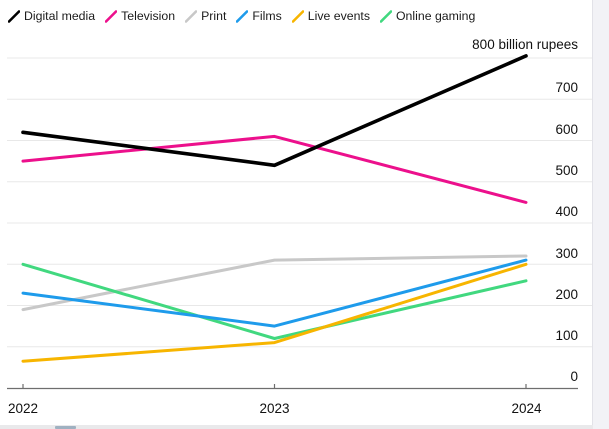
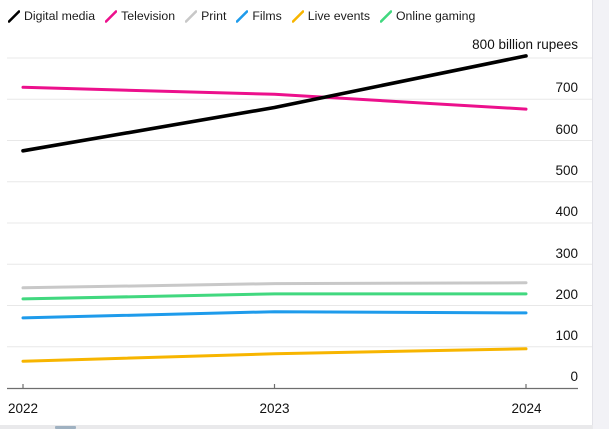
Digital media/2022: 620 -> 580
Television/2022: 550 -> 730
Print/2022: 190 -> 240
Films/2022: 230 -> 170
Online gaming/2022: 300 -> 220
Digital media/2023: 540 -> 680
Television/2023: 610 -> 710
Print/2023: 310 -> 250
Films/2023: 150 -> 180
Live events/2023: 110 -> 80
Online gaming/2023: 120 -> 230
Television/2024: 450 -> 680
Print/2024: 320 -> 260
Films/2024: 310 -> 180
Live events/2024: 300 -> 100
Online gaming/2024: 260 -> 230
